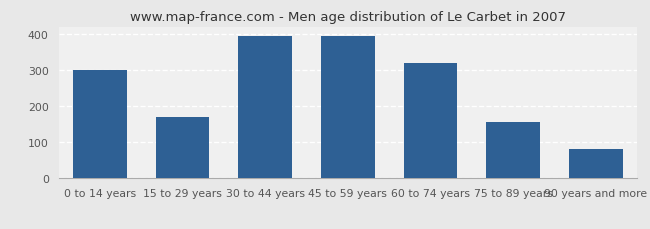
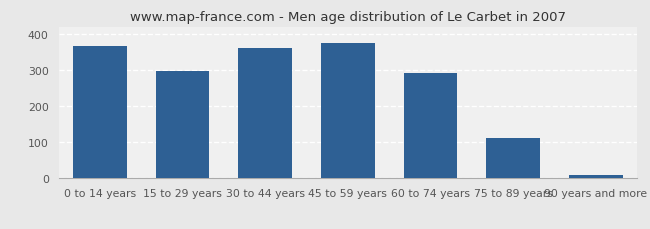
0 to 14 years: 300 -> 367
15 to 29 years: 170 -> 297
30 to 44 years: 395 -> 360
45 to 59 years: 395 -> 375
60 to 74 years: 320 -> 291
75 to 89 years: 155 -> 112
90 years and more: 80 -> 10
